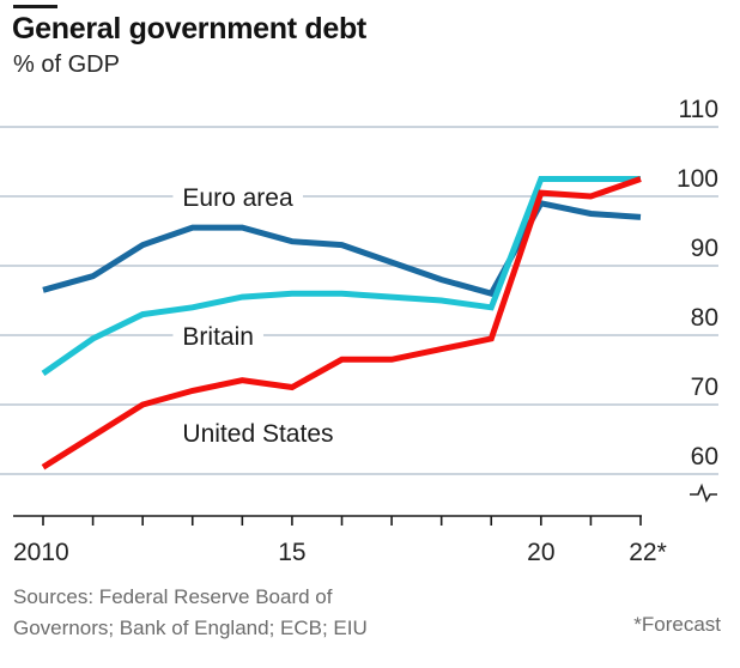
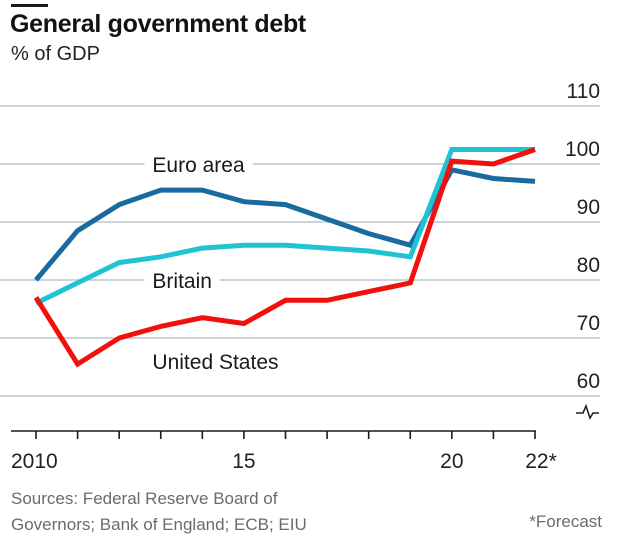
Euro area/2010: 86 -> 80
Britain/2010: 74 -> 76
United States/2010: 61 -> 77
